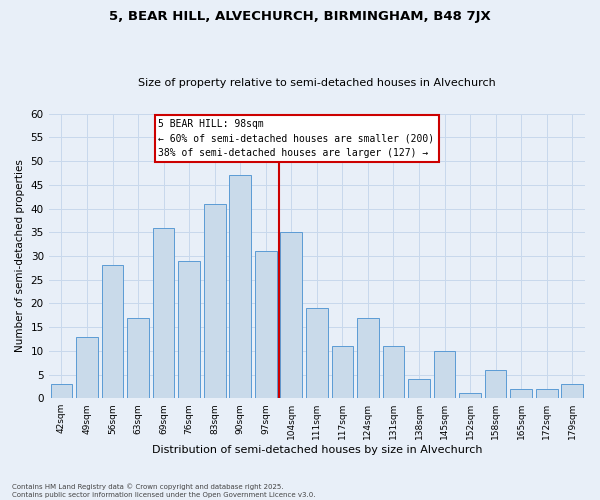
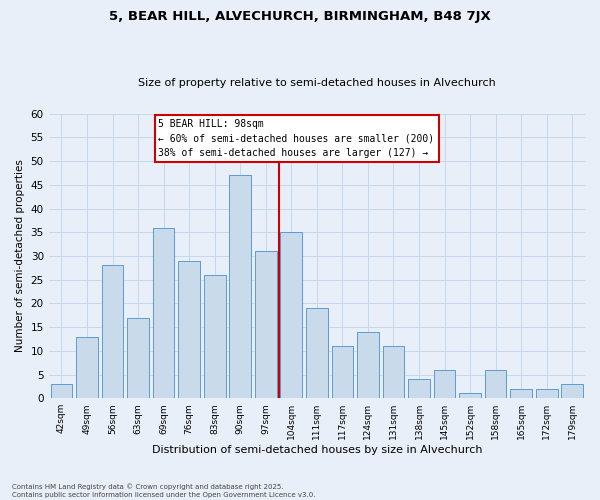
83sqm: 41 -> 26
124sqm: 17 -> 14
145sqm: 10 -> 6
